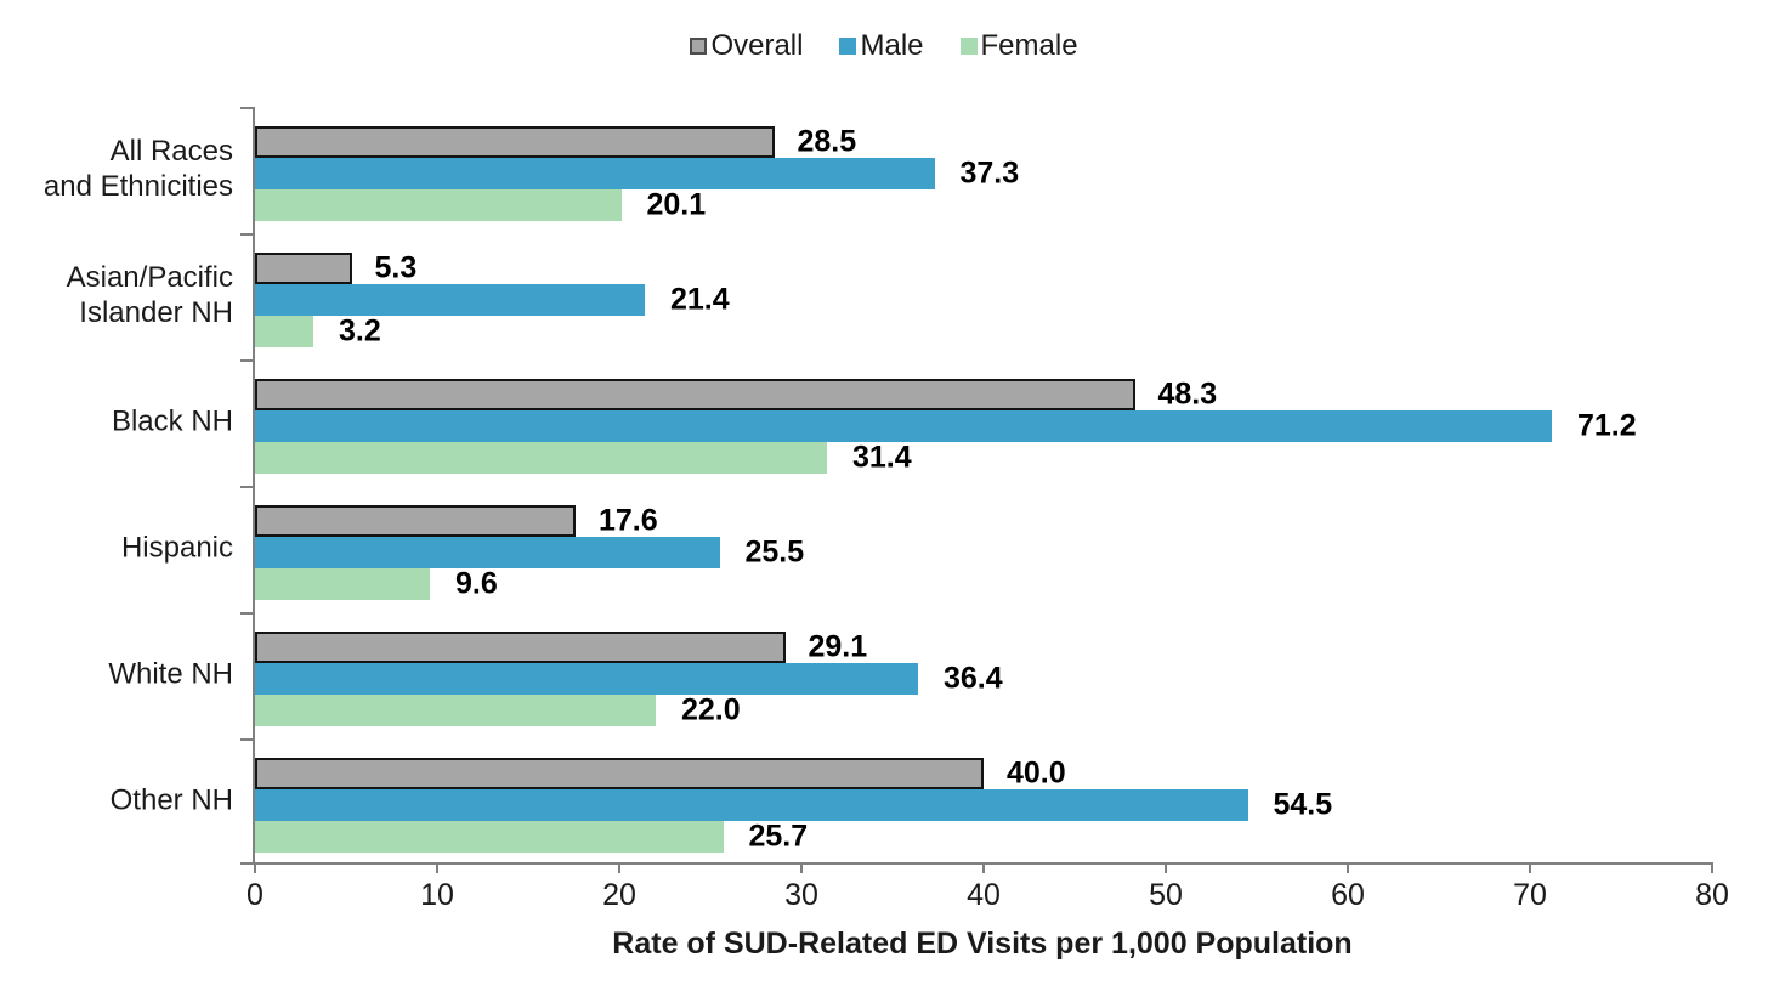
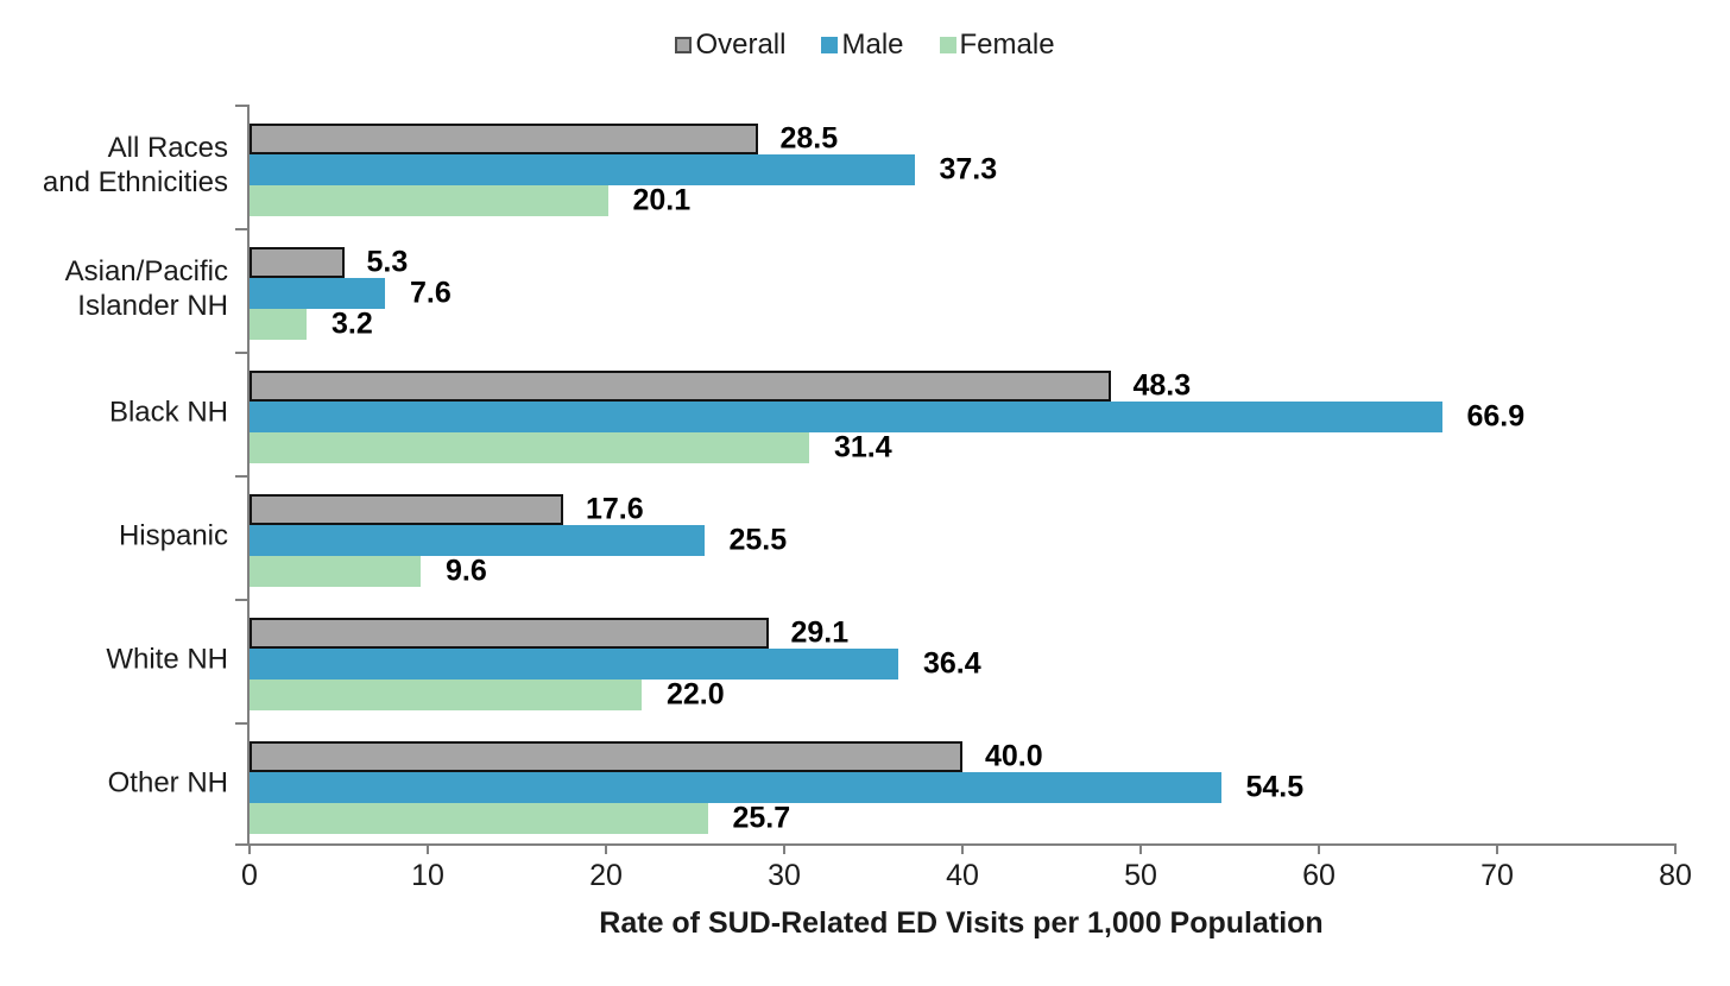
Male/Asian/Pacific Islander NH: 21.4 -> 7.6
Male/Black NH: 71.2 -> 66.9
